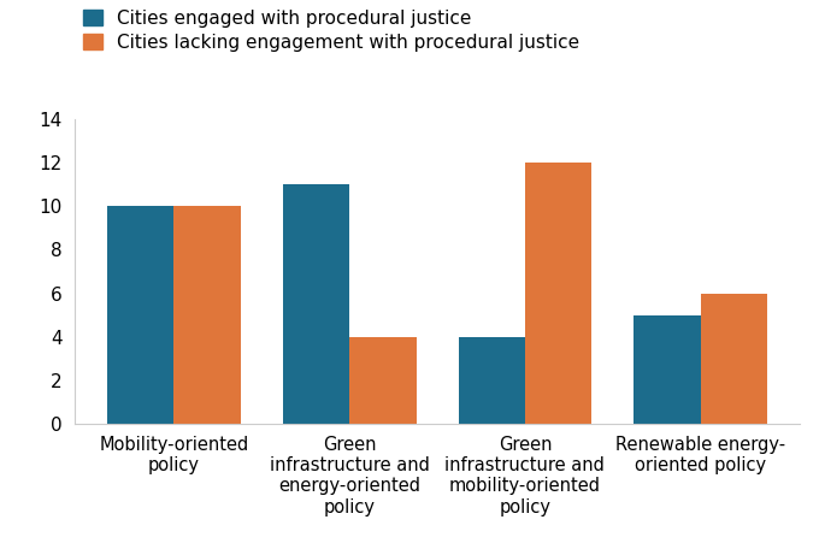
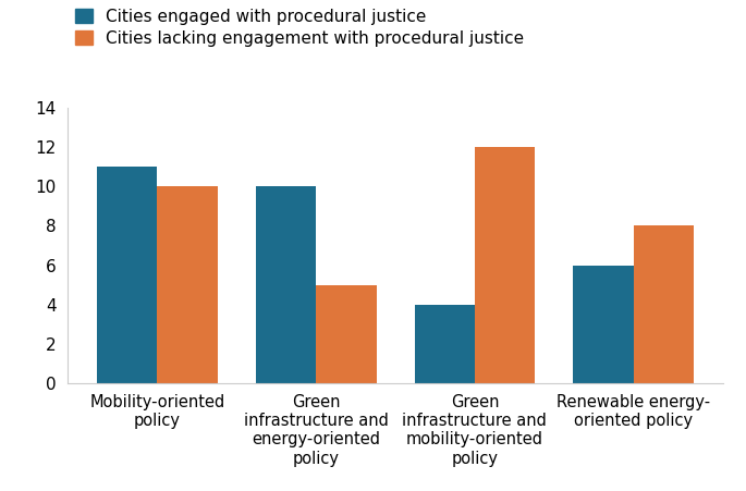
Cities engaged with procedural justice/Mobility-oriented policy: 10 -> 11
Cities engaged with procedural justice/Green infrastructure and energy-oriented policy: 11 -> 10
Cities lacking engagement with procedural justice/Green infrastructure and energy-oriented policy: 4 -> 5
Cities engaged with procedural justice/Renewable energy- oriented policy: 5 -> 6
Cities lacking engagement with procedural justice/Renewable energy- oriented policy: 6 -> 8
